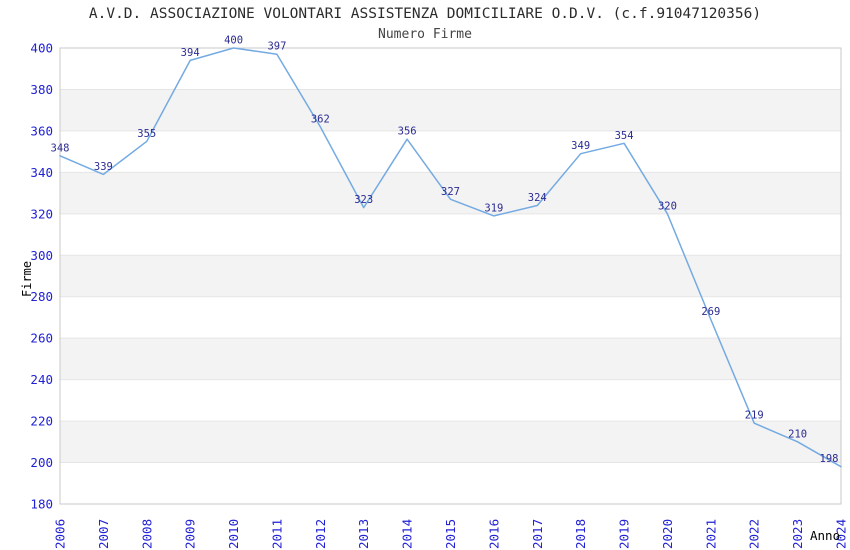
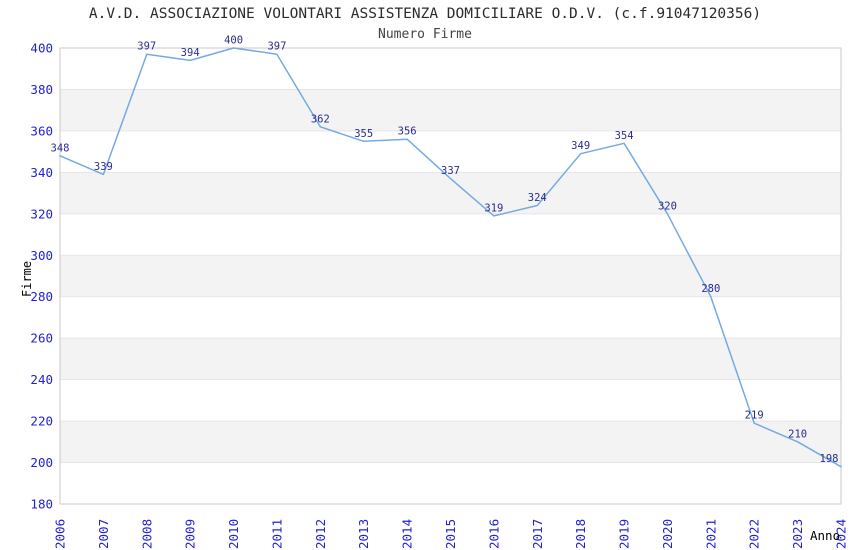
2008: 355 -> 397
2013: 323 -> 355
2015: 327 -> 337
2021: 269 -> 280
